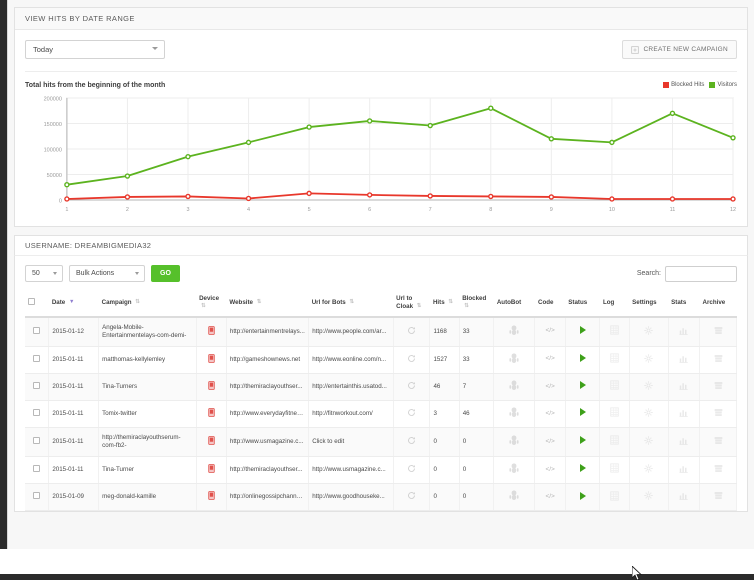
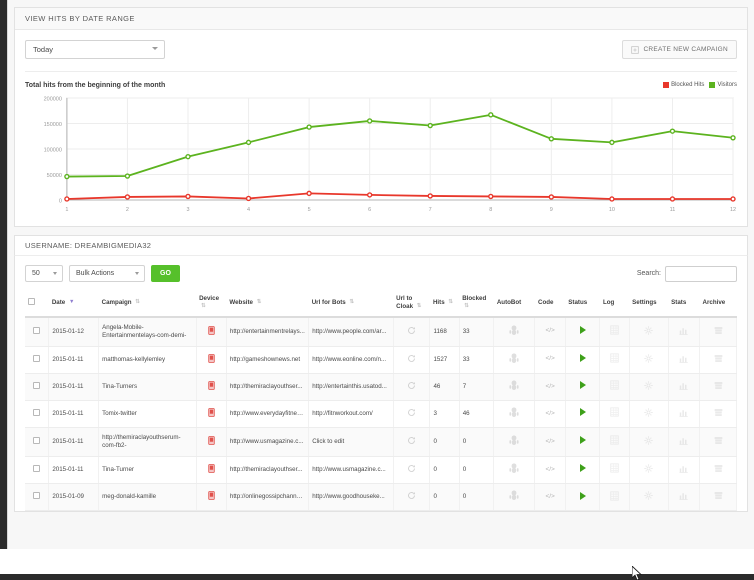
Visitors/1: 30000 -> 50000
Visitors/8: 180000 -> 170000
Visitors/11: 170000 -> 140000
